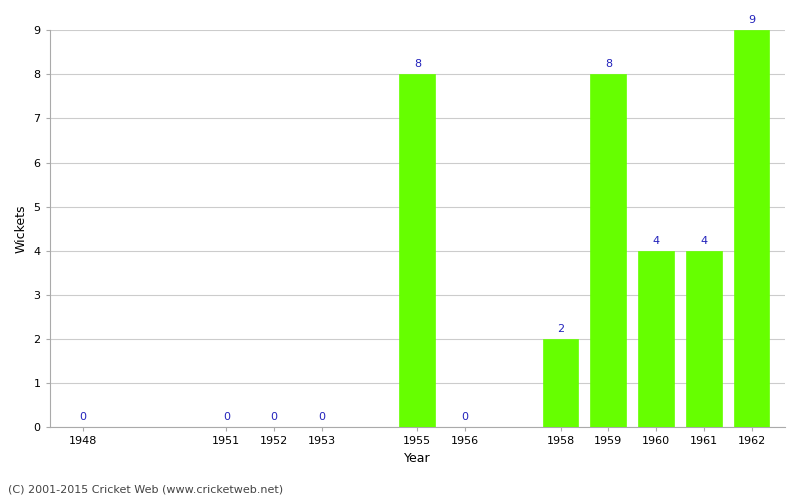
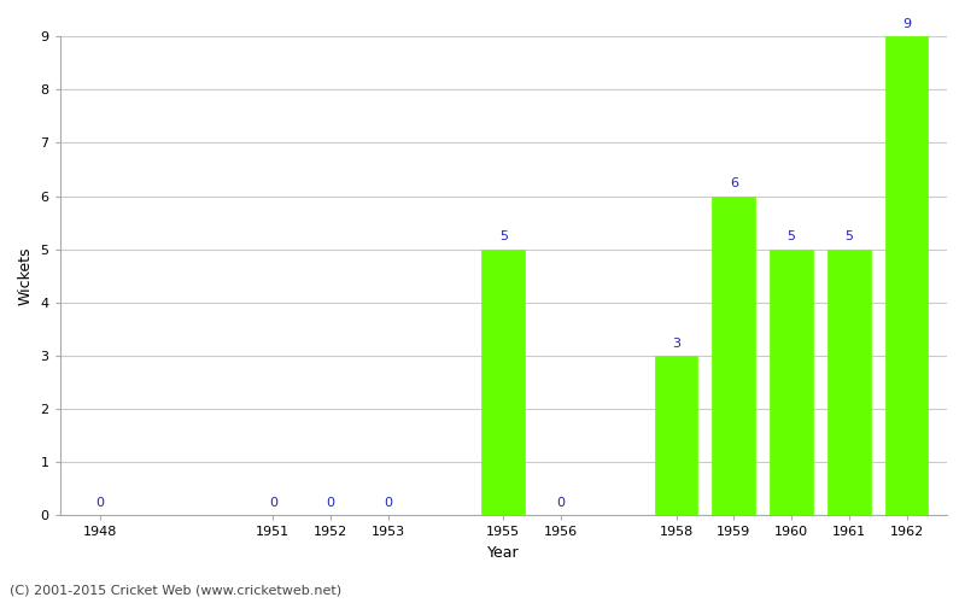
1955: 8 -> 5
1958: 2 -> 3
1959: 8 -> 6
1960: 4 -> 5
1961: 4 -> 5
